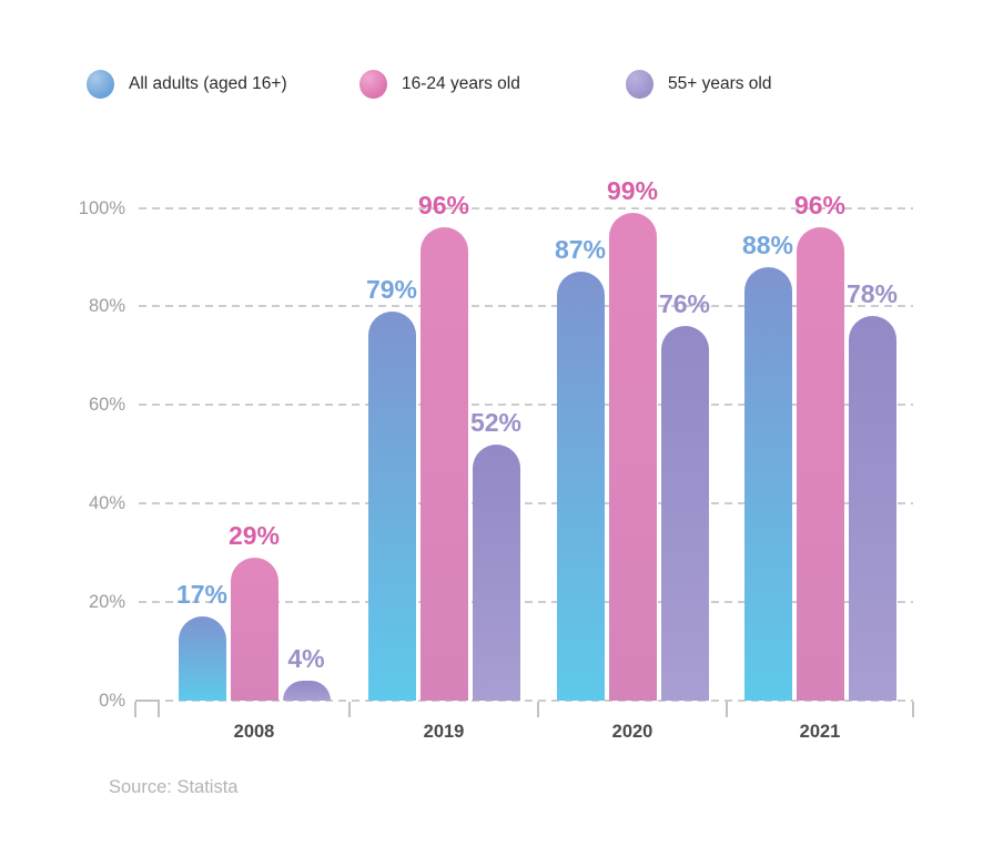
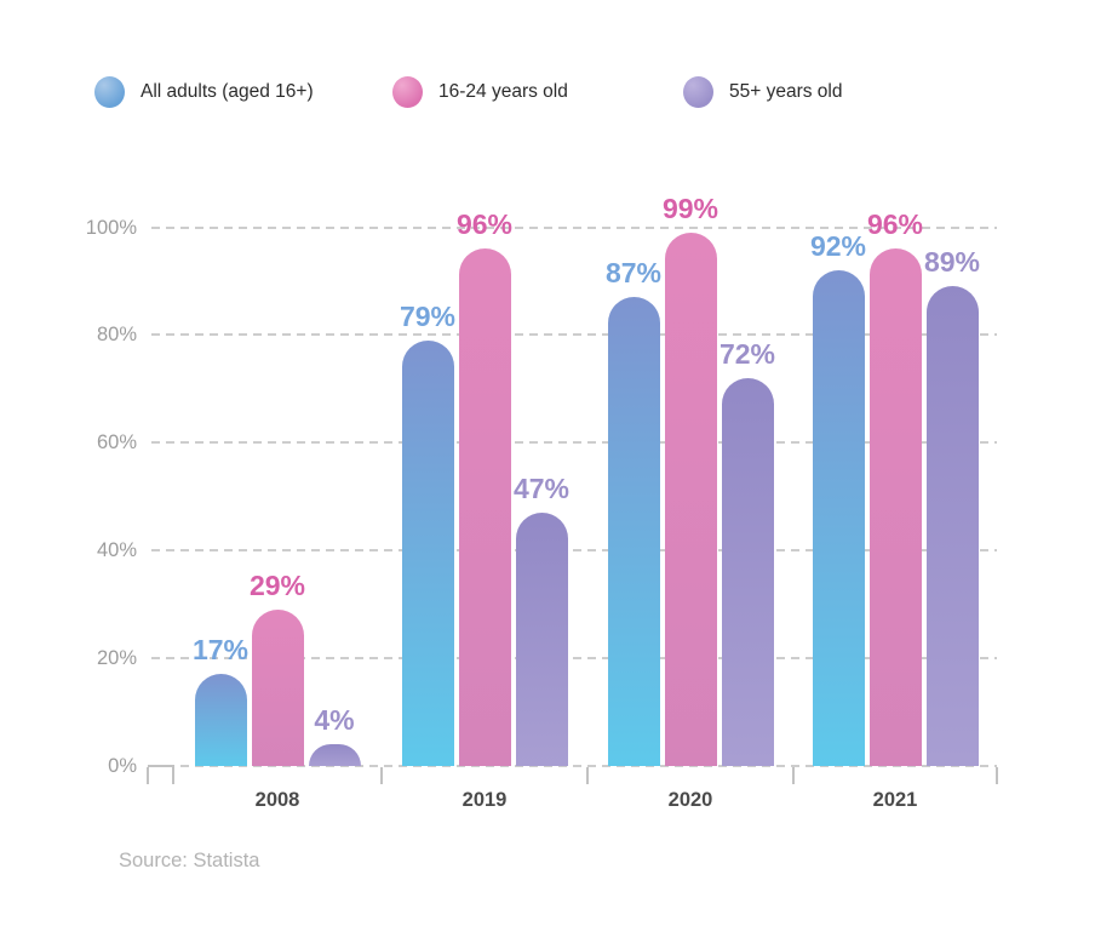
55+ years old/2019: 52% -> 47%
55+ years old/2020: 76% -> 72%
All adults (aged 16+)/2021: 88% -> 92%
55+ years old/2021: 78% -> 89%
